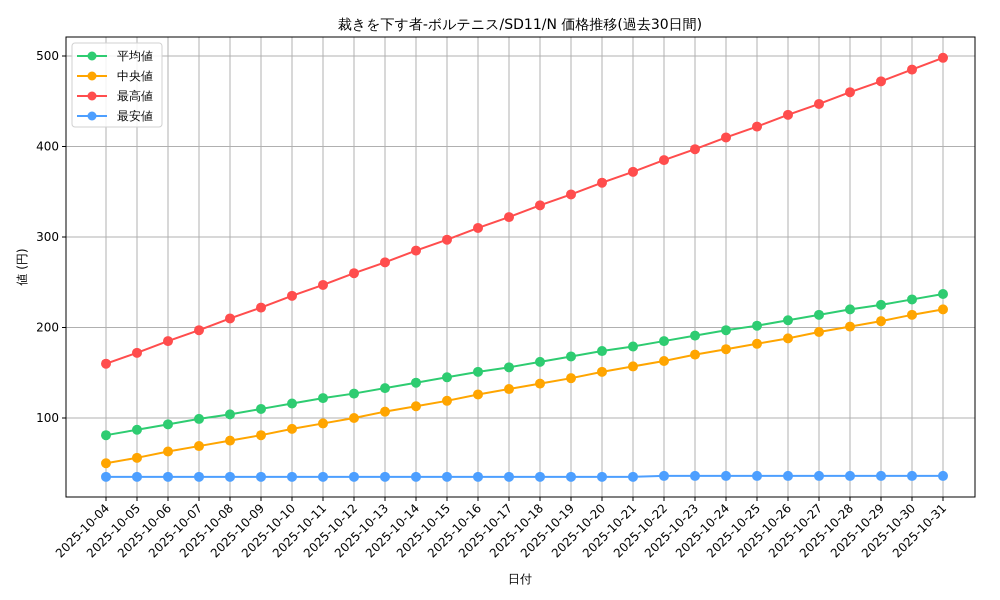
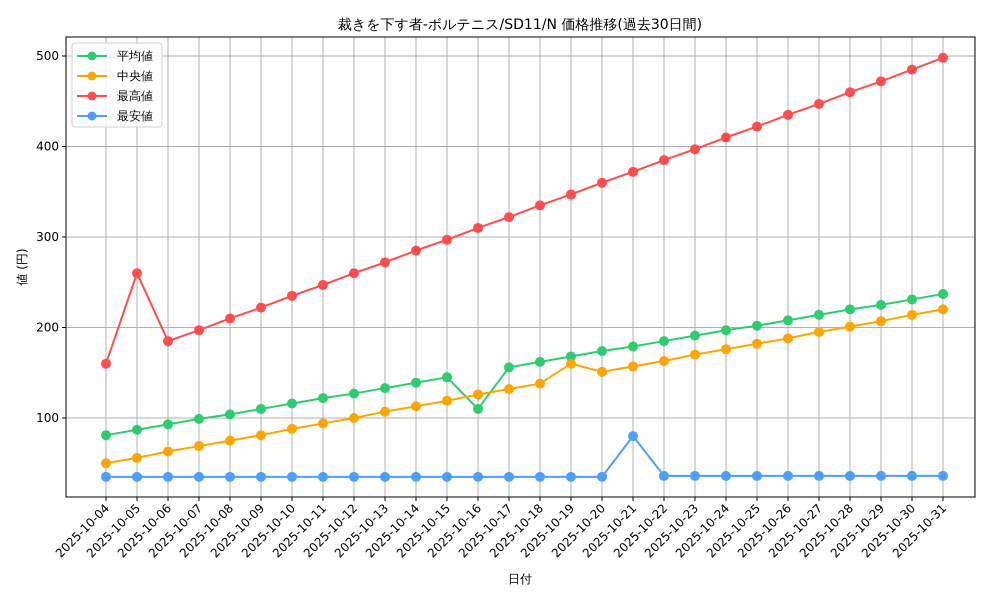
最高値/2025-10-05: 170 -> 260
平均値/2025-10-16: 150 -> 110
中央値/2025-10-19: 140 -> 160
最安値/2025-10-21: 40 -> 80
